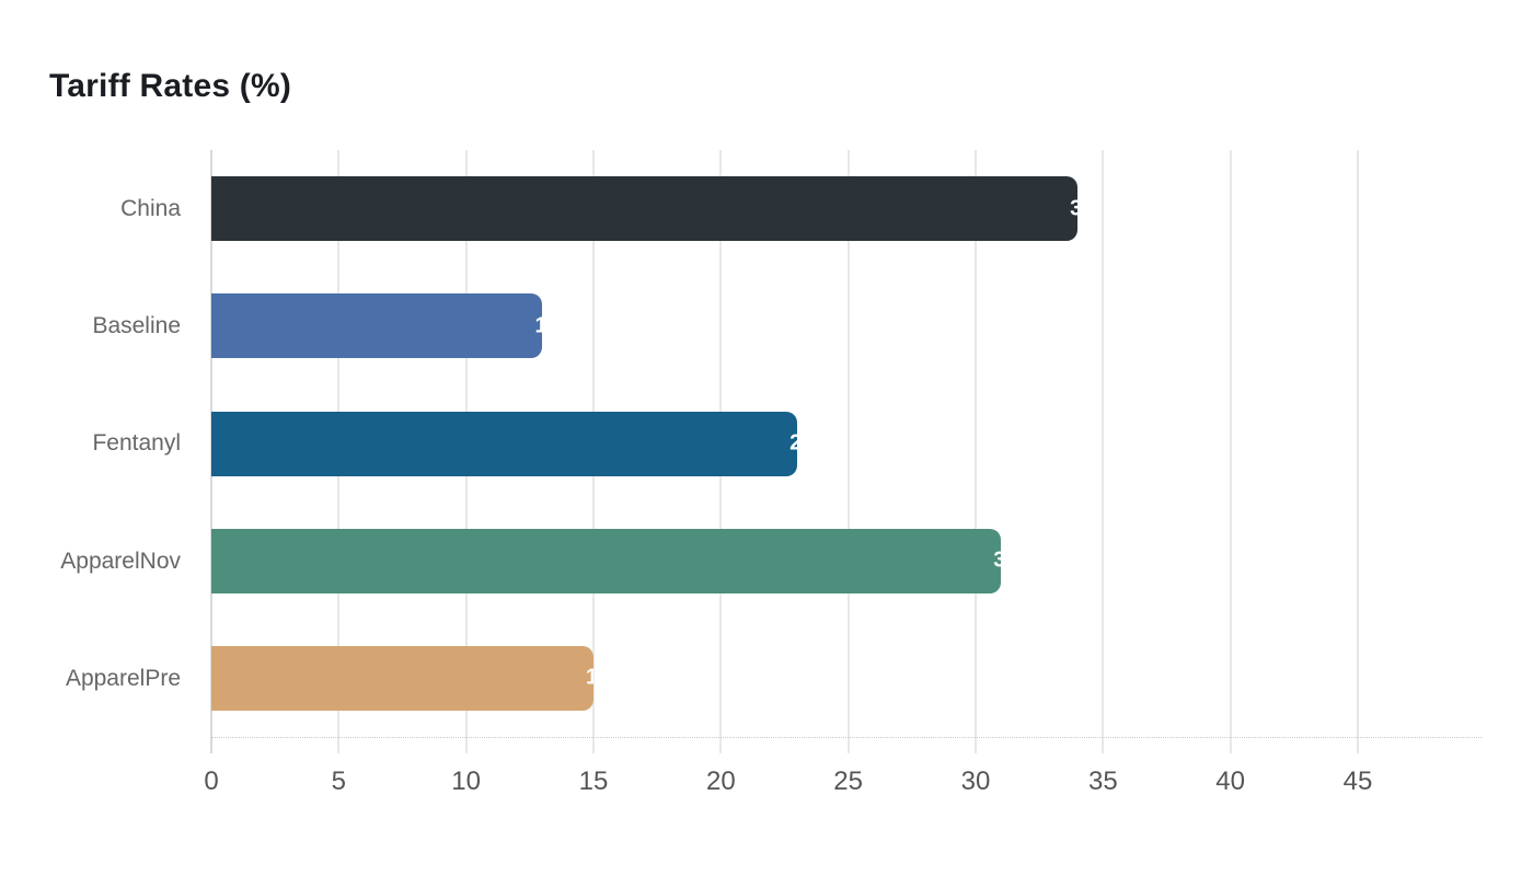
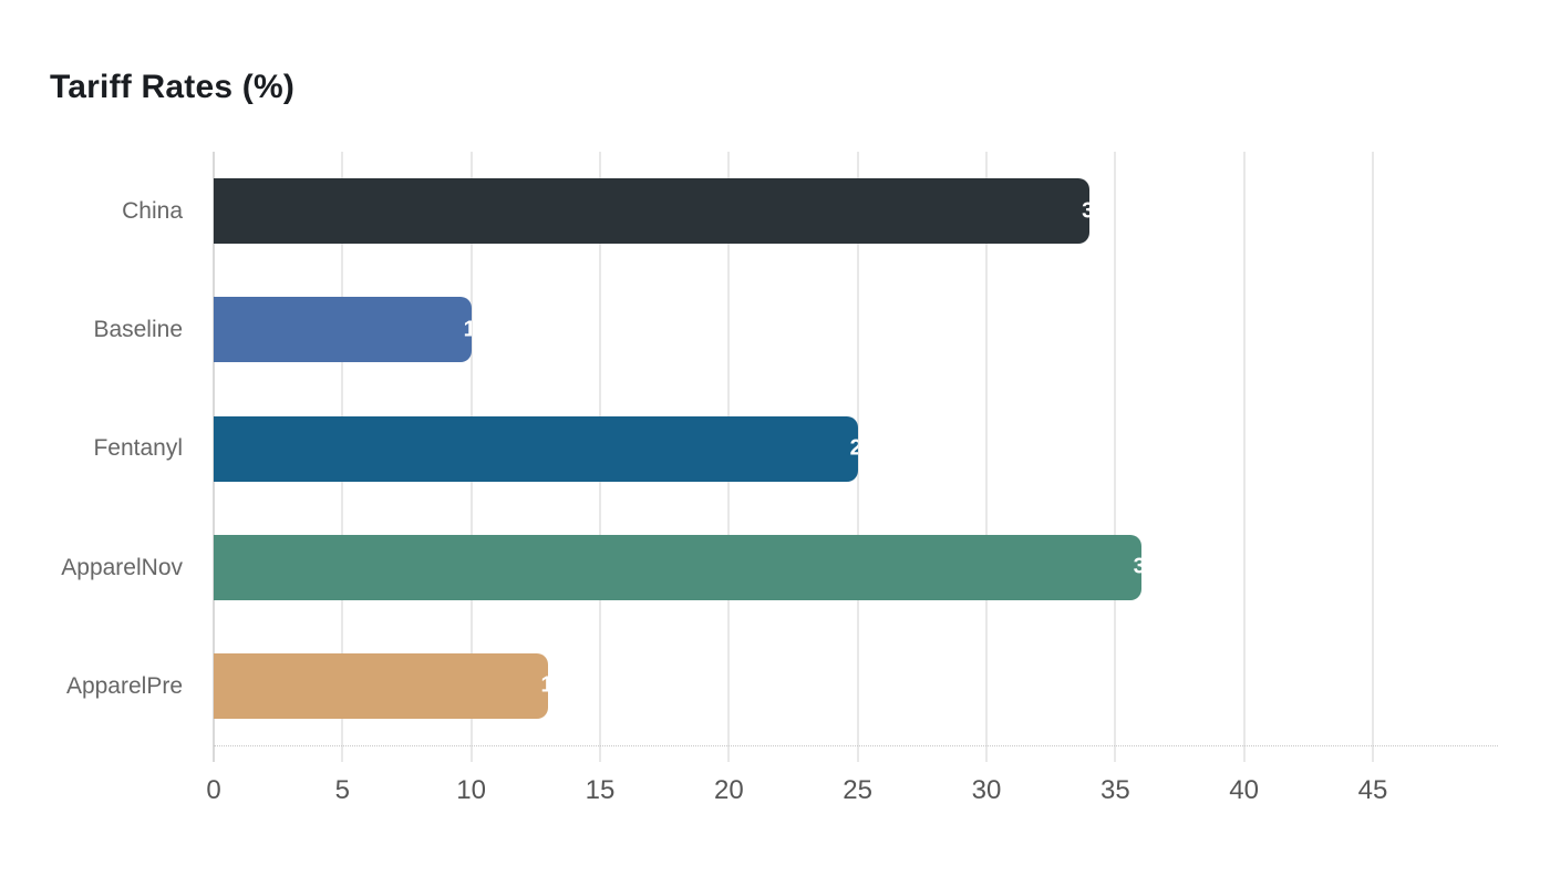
Baseline: 13 -> 10
Fentanyl: 23 -> 25
ApparelNov: 31 -> 36
ApparelPre: 15 -> 13
